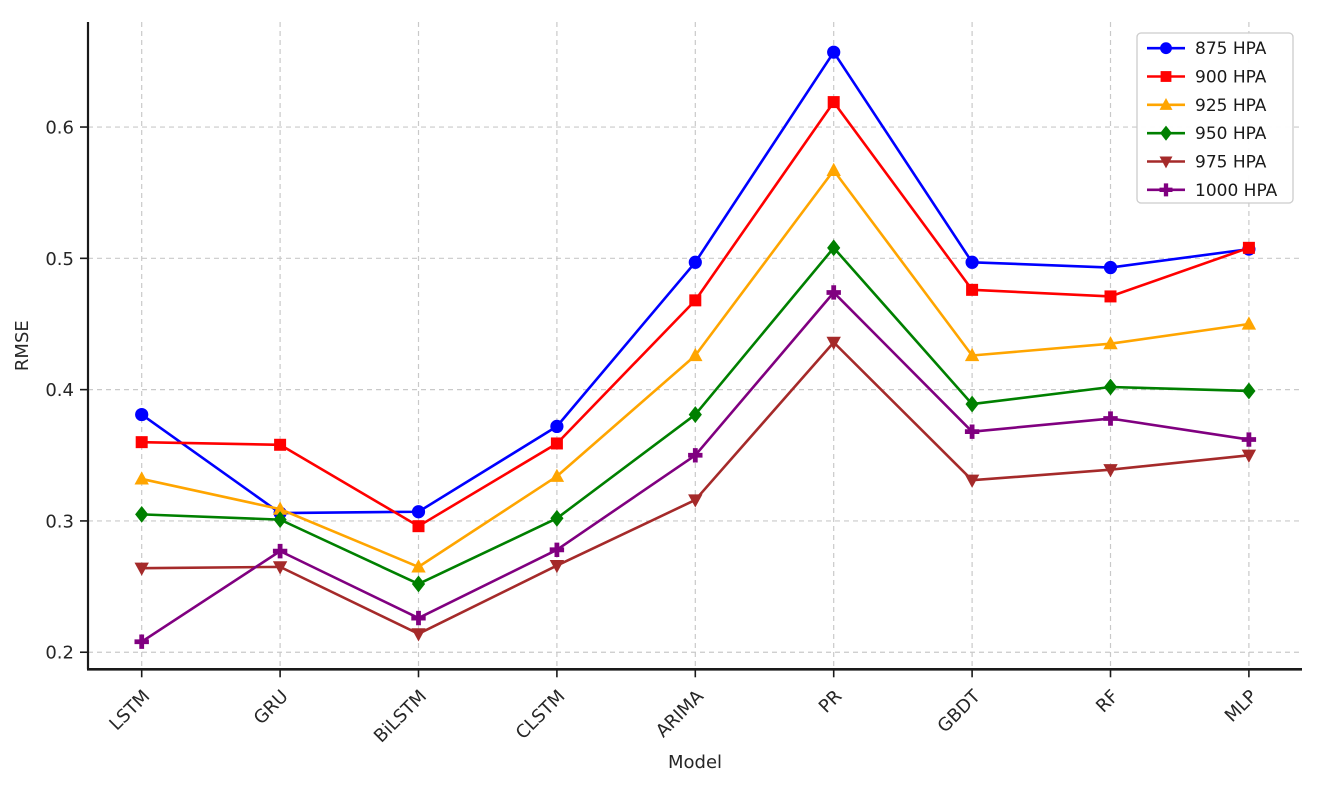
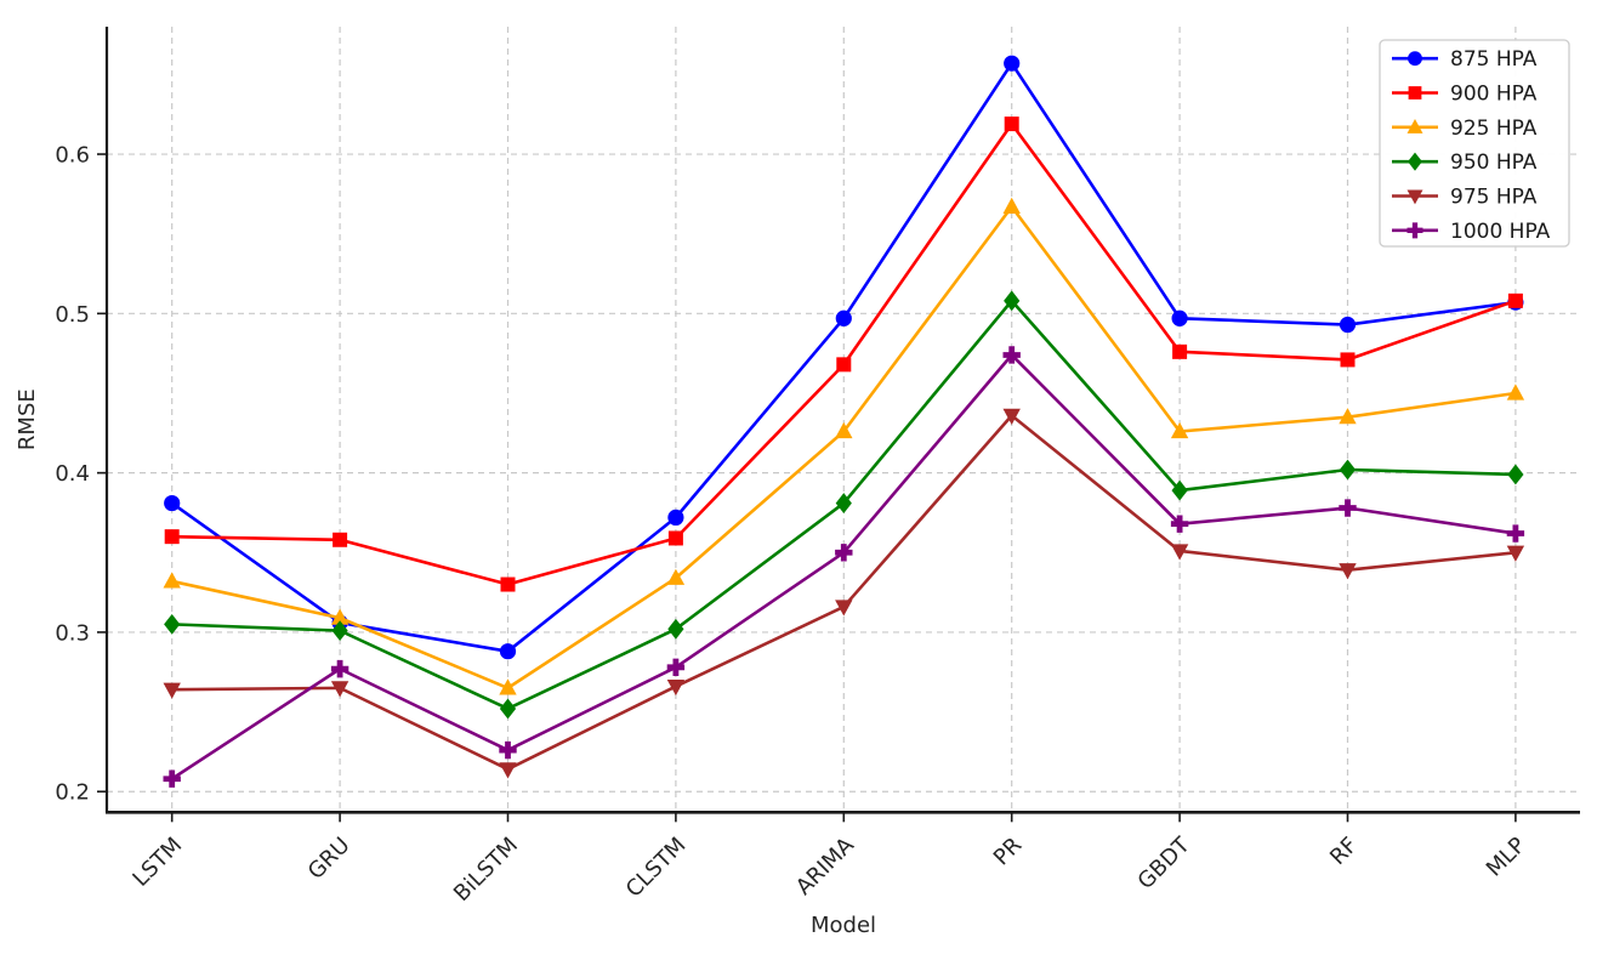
875 HPA/BiLSTM: 0.307 -> 0.288
900 HPA/BiLSTM: 0.296 -> 0.330
975 HPA/GBDT: 0.331 -> 0.351
